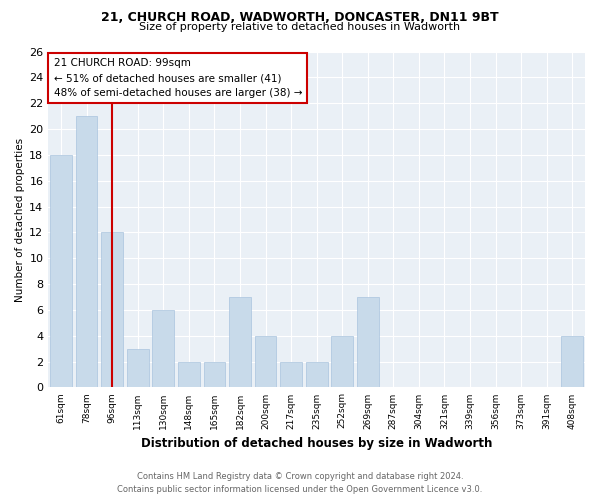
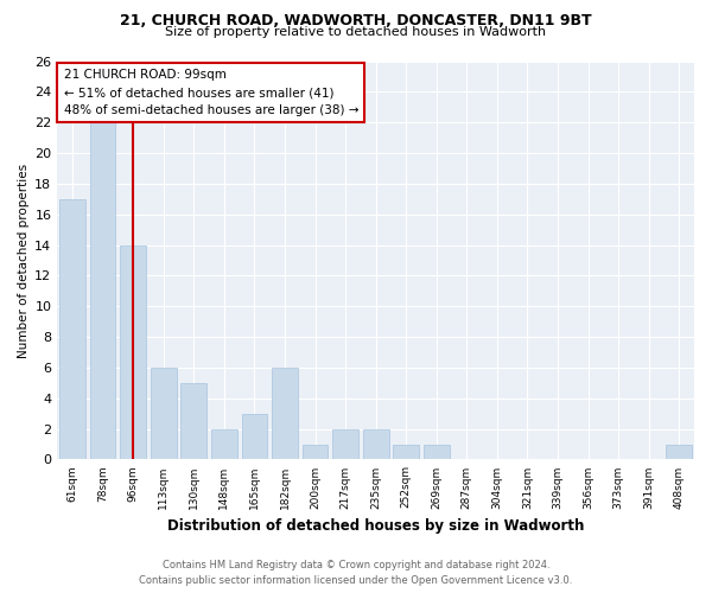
61sqm: 18 -> 17
78sqm: 21 -> 22
96sqm: 12 -> 14
113sqm: 3 -> 6
130sqm: 6 -> 5
165sqm: 2 -> 3
182sqm: 7 -> 6
200sqm: 4 -> 1
252sqm: 4 -> 1
269sqm: 7 -> 1
408sqm: 4 -> 1
